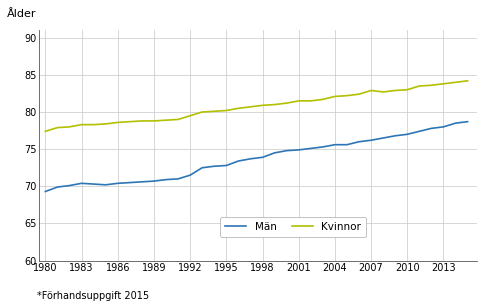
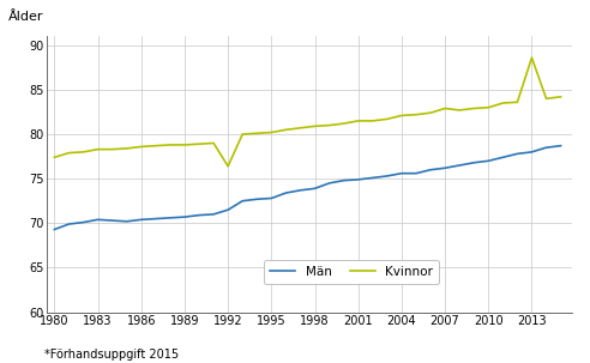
Kvinnor/1992: 79.5 -> 76.4
Kvinnor/2013: 83.8 -> 88.6
